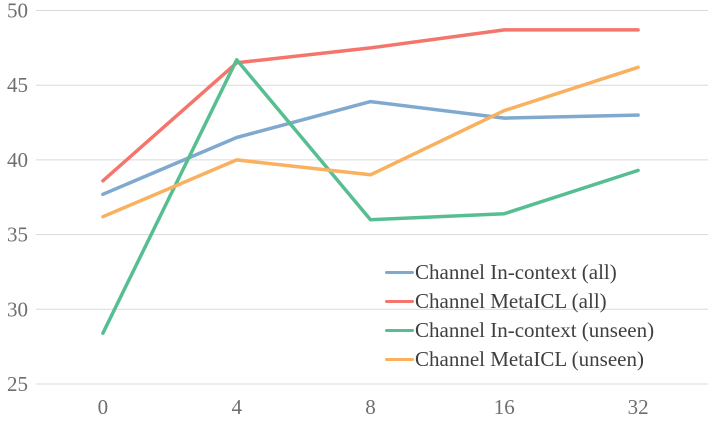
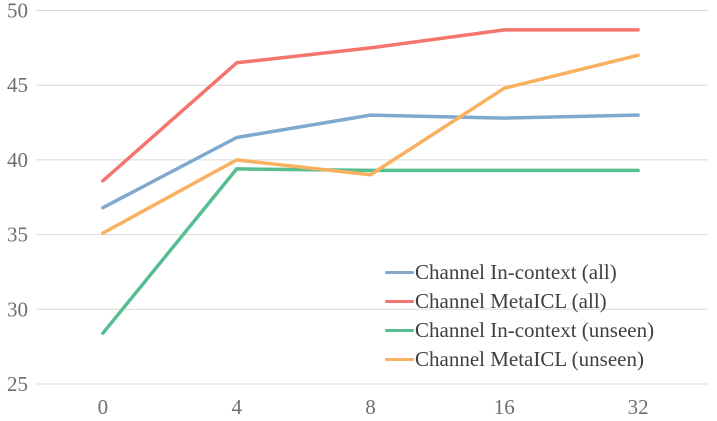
Channel In-context (all)/0: 37.7 -> 36.8
Channel MetaICL (unseen)/0: 36.2 -> 35.1
Channel In-context (unseen)/4: 46.7 -> 39.4
Channel In-context (all)/8: 43.9 -> 43.0
Channel In-context (unseen)/8: 36.0 -> 39.3
Channel In-context (unseen)/16: 36.4 -> 39.3
Channel MetaICL (unseen)/16: 43.3 -> 44.8
Channel MetaICL (unseen)/32: 46.2 -> 47.0
